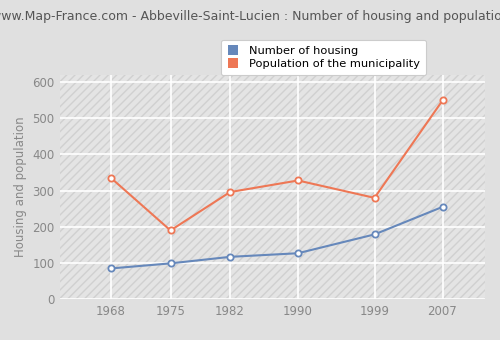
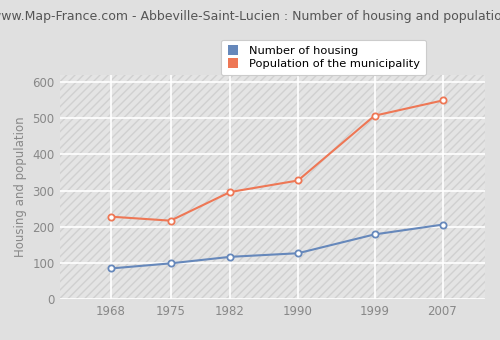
Population of the municipality/1968: 335 -> 228
Population of the municipality/1975: 190 -> 217
Population of the municipality/1999: 280 -> 507
Number of housing/2007: 255 -> 206
